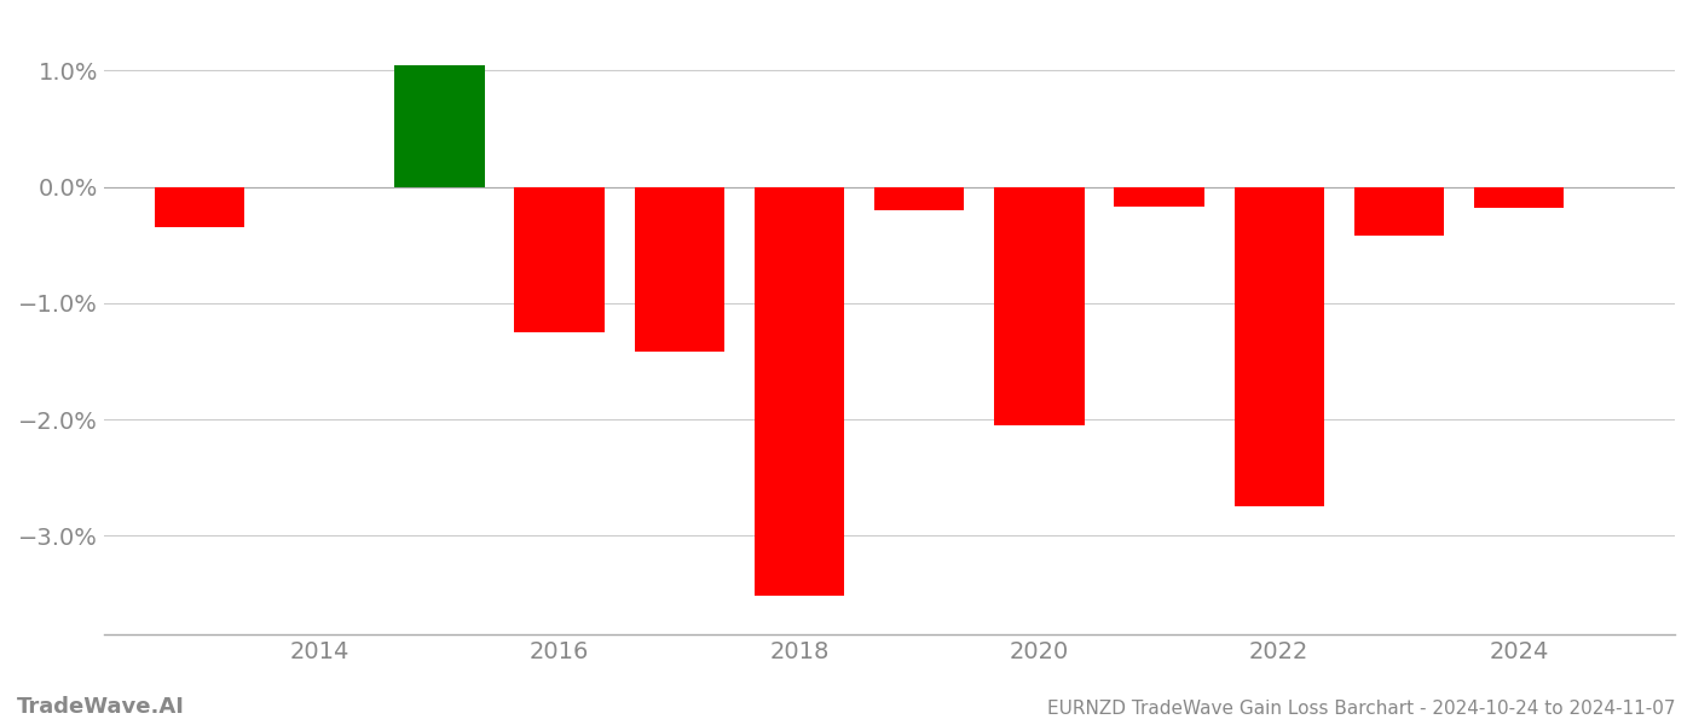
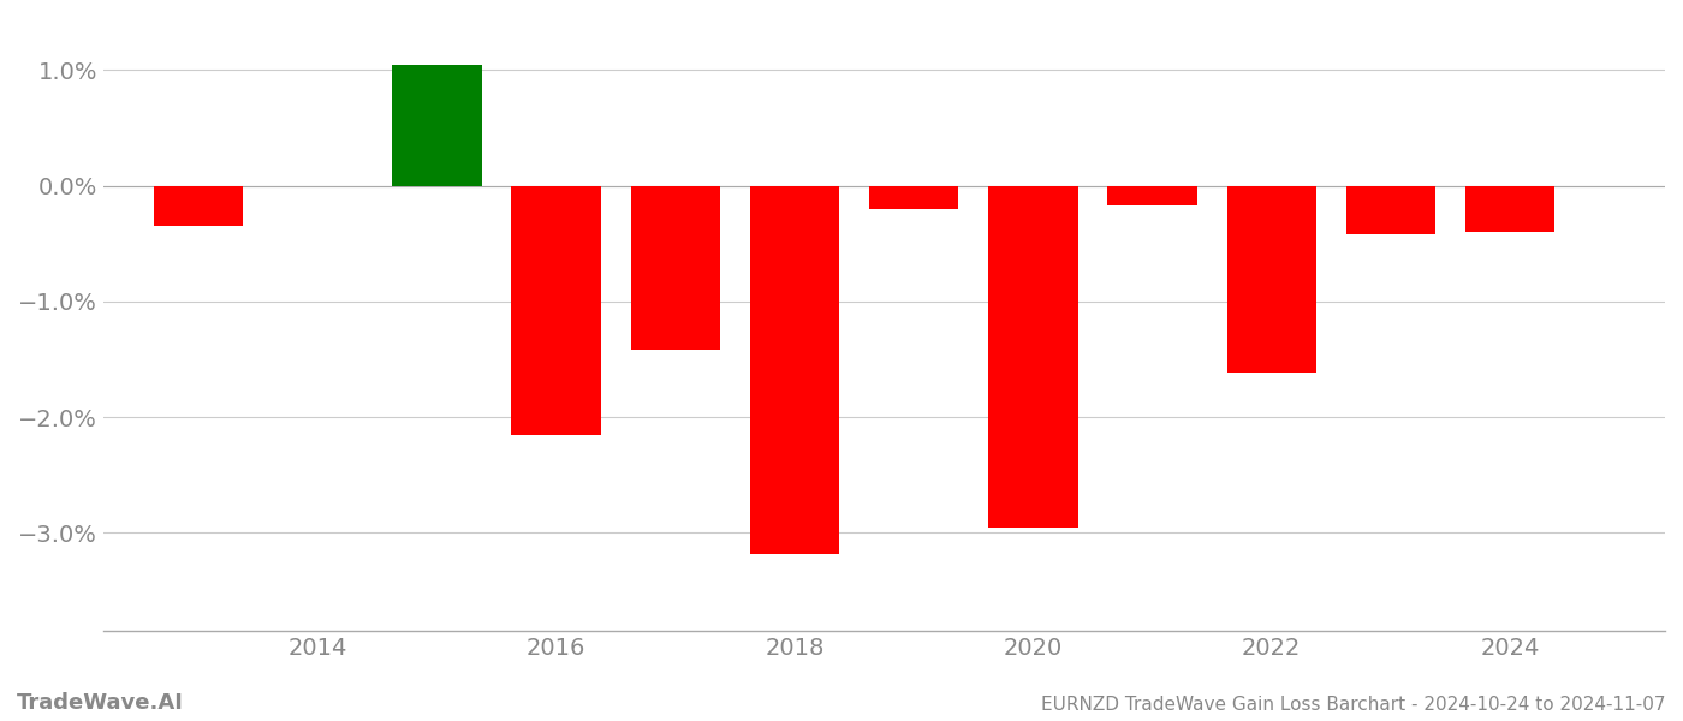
2016: -1.25% -> -2.16%
2018: -3.52% -> -3.18%
2020: -2.05% -> -2.96%
2022: -2.75% -> -1.62%
2024: -0.18% -> -0.40%
